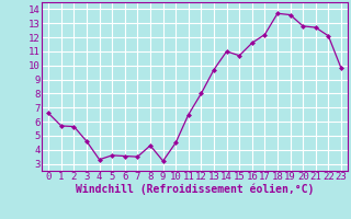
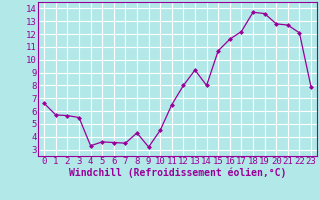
3: 4.6 -> 5.5
13: 9.7 -> 9.2
14: 11.0 -> 8.0
23: 9.8 -> 7.9
